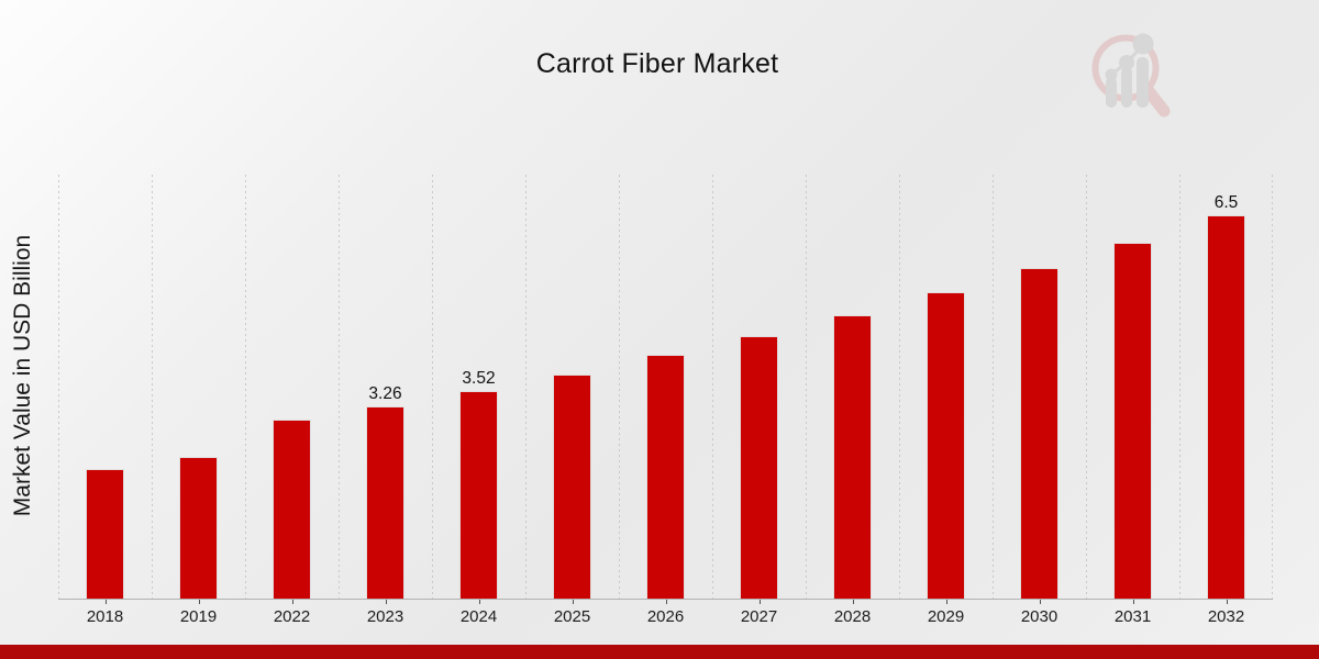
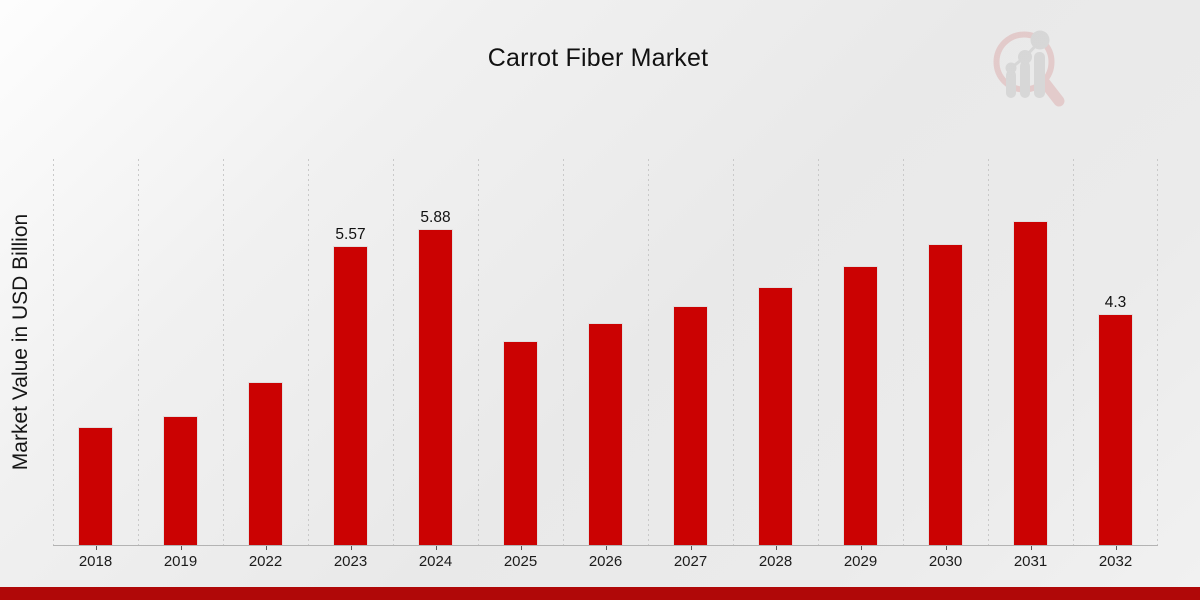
2023: 3.26 -> 5.57
2024: 3.52 -> 5.88
2032: 6.5 -> 4.3
